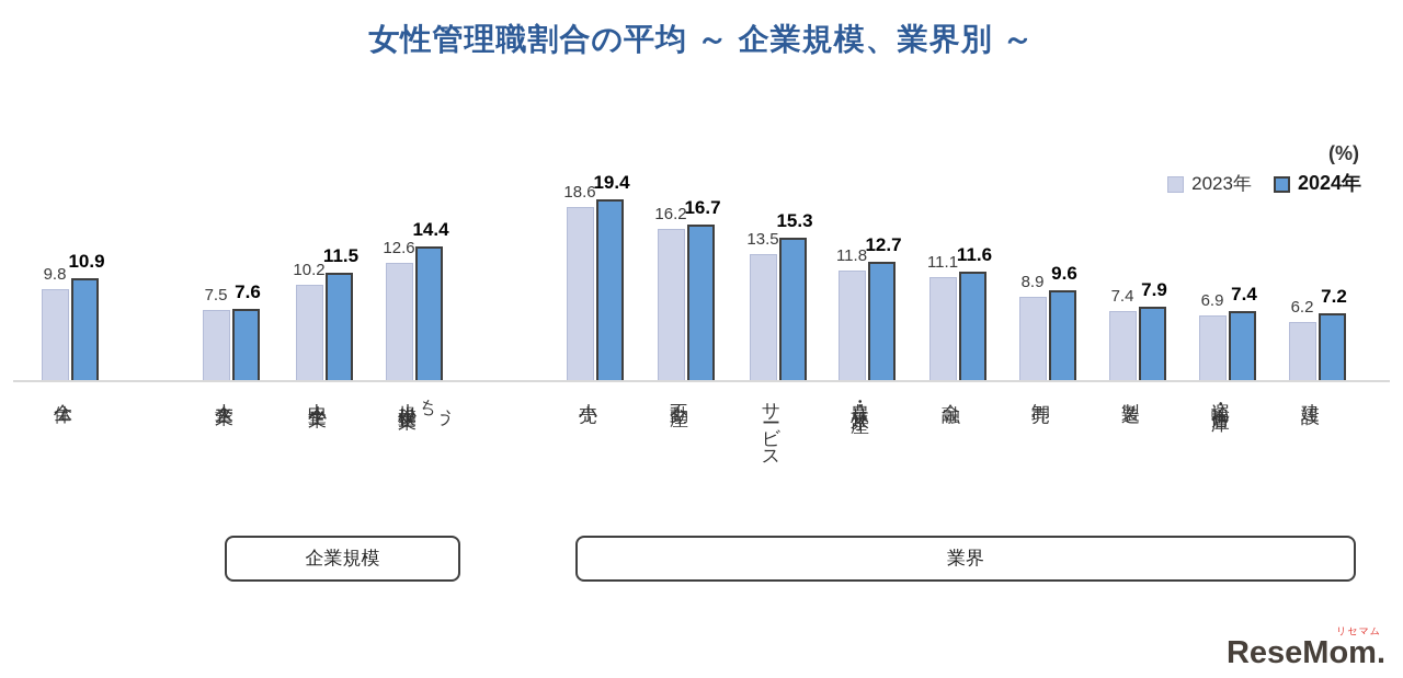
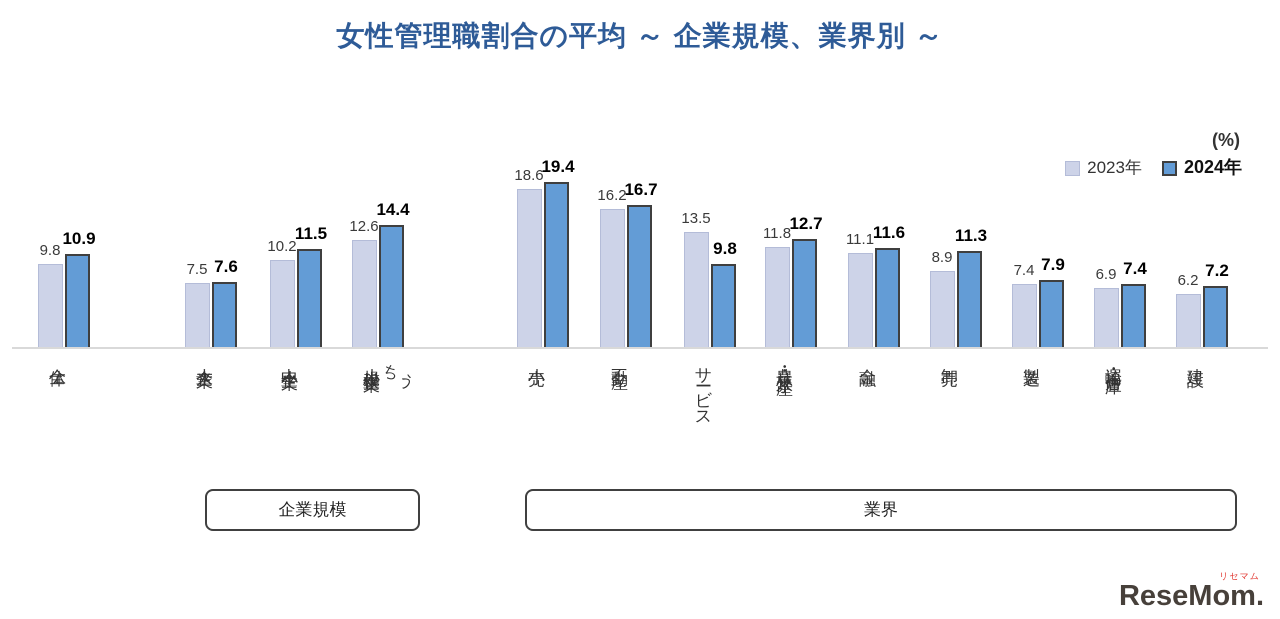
2024年/サービス: 15.3 -> 9.8
2024年/卸売: 9.6 -> 11.3
